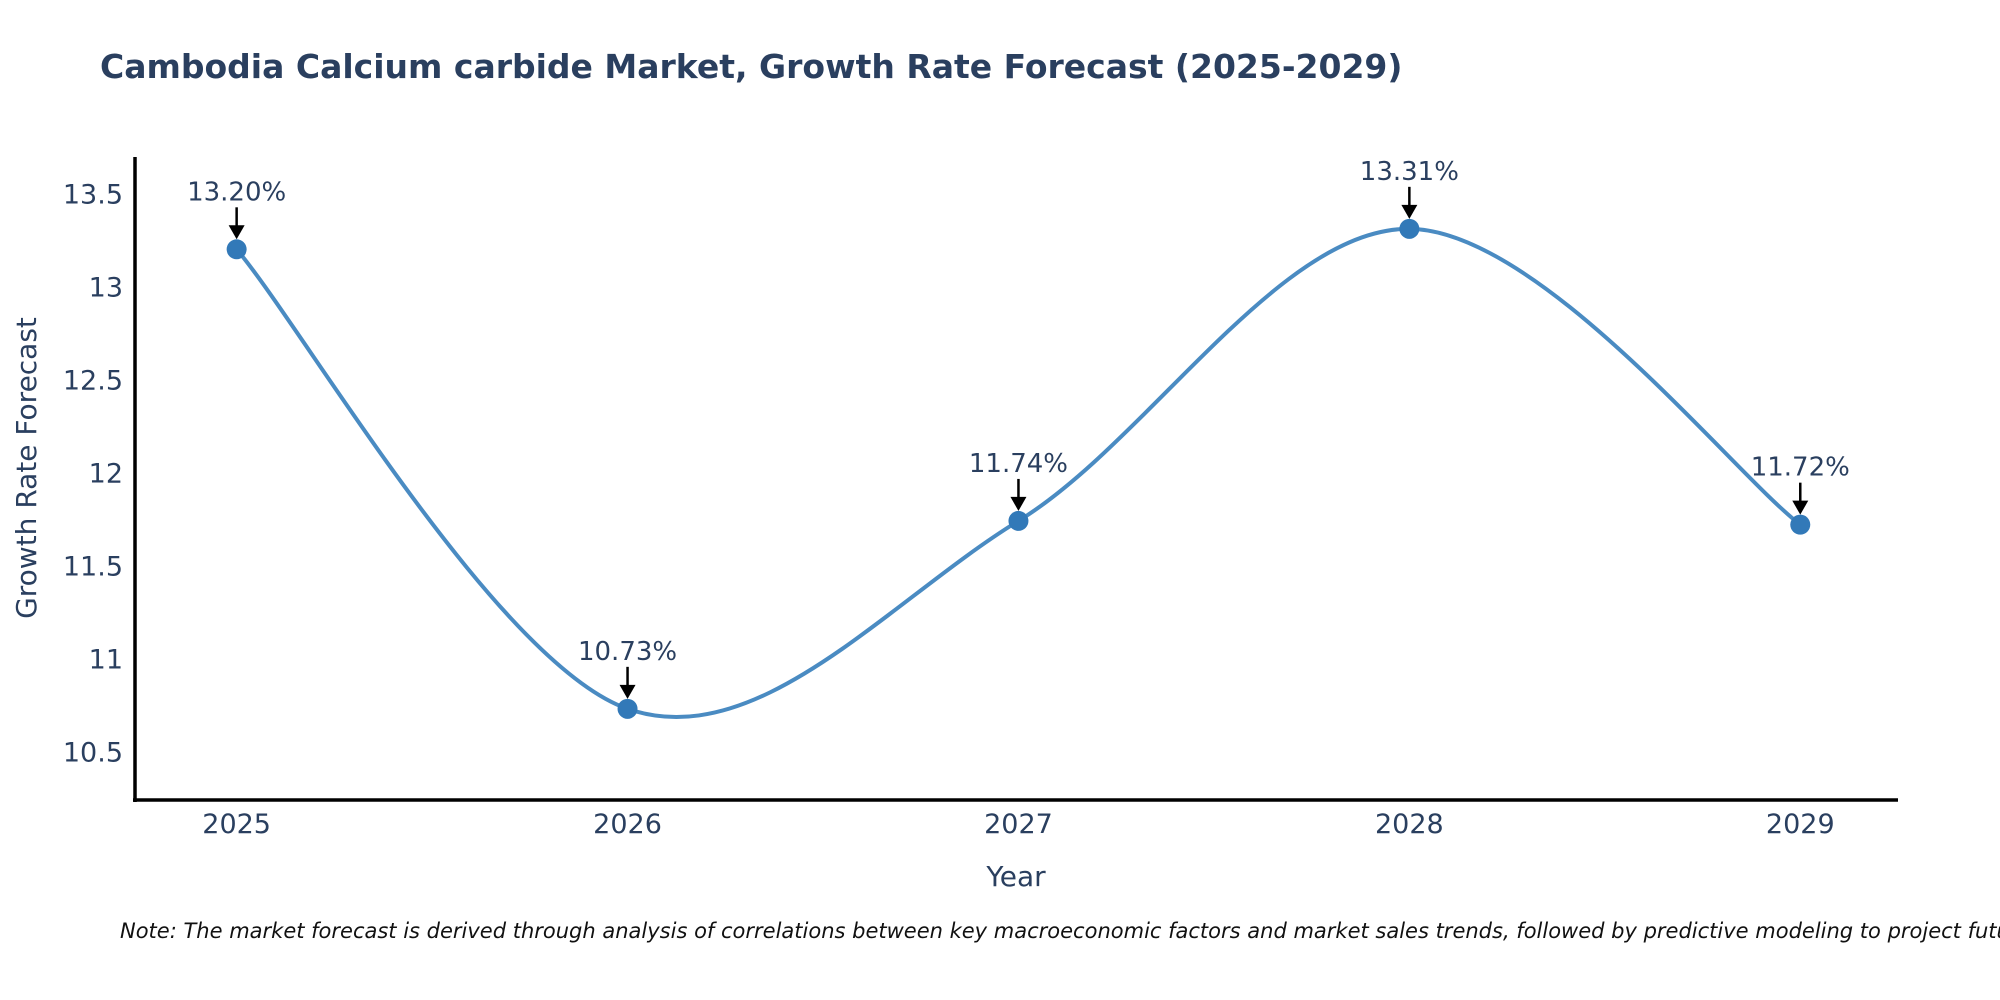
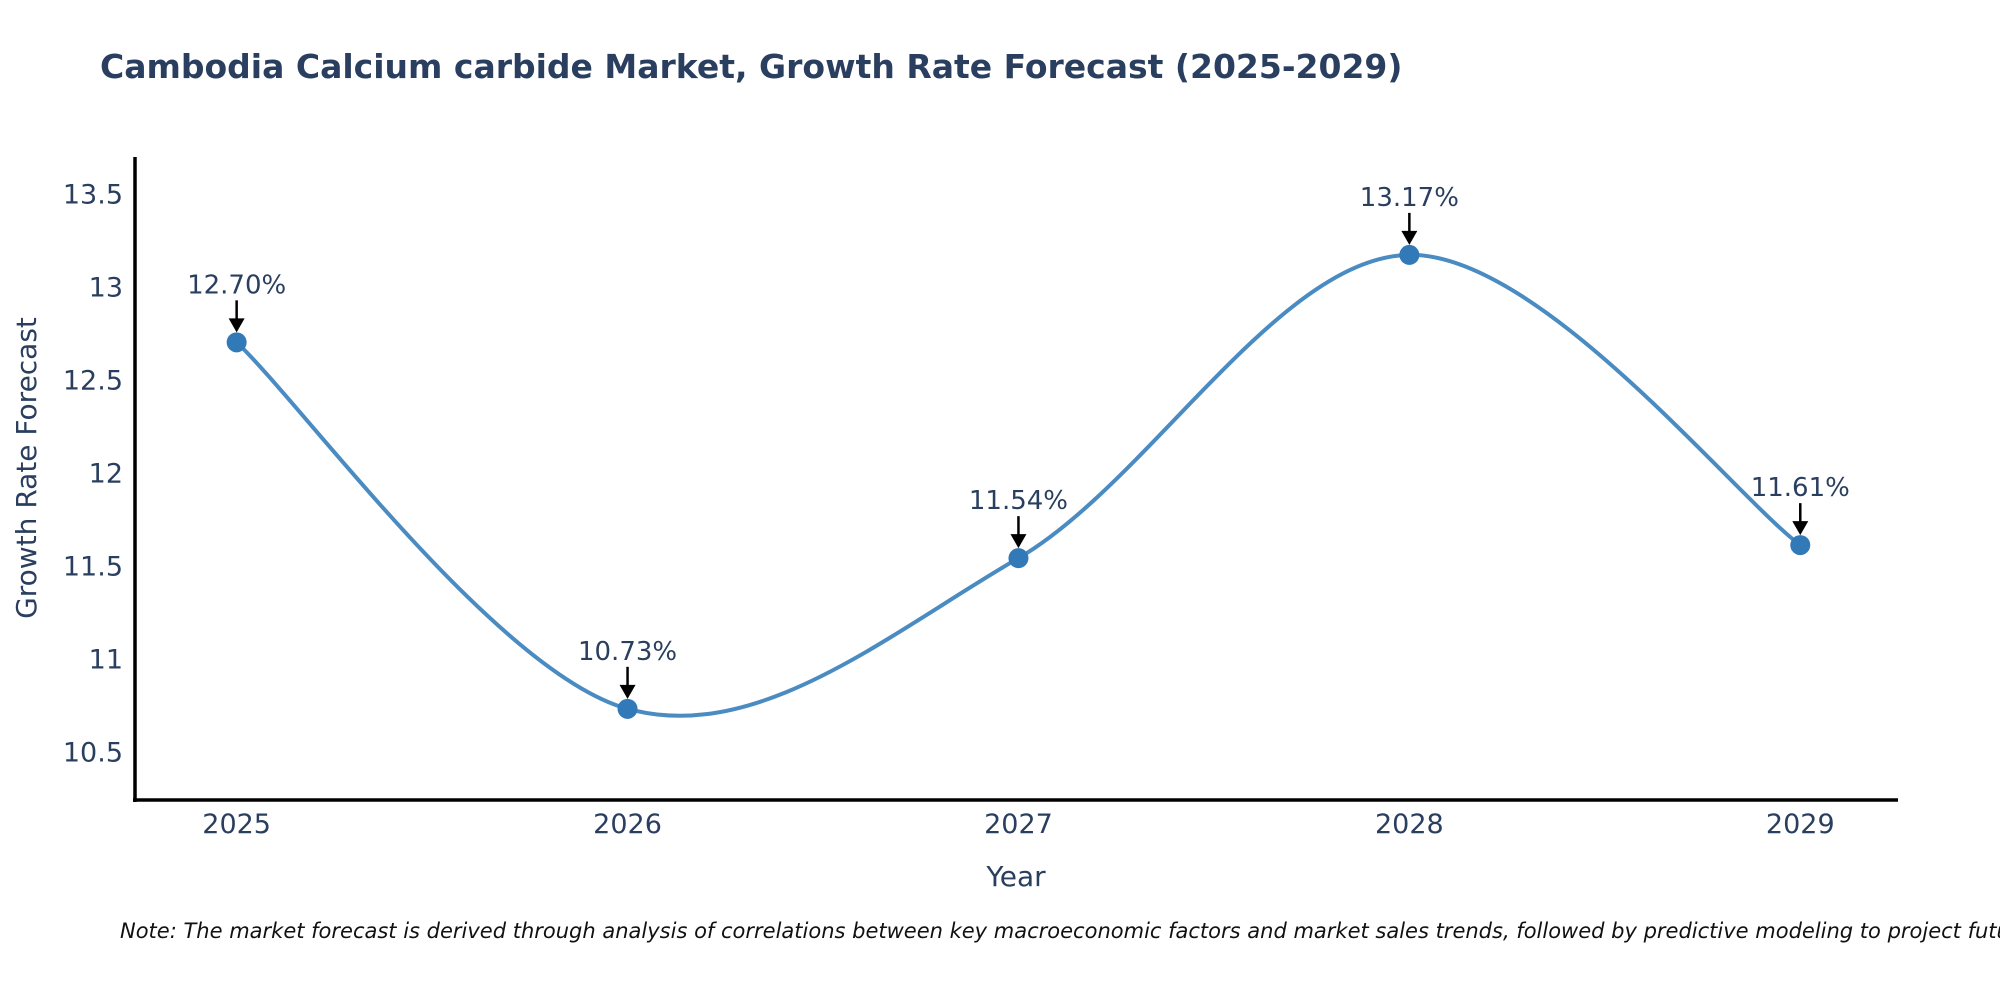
2025: 13.20% -> 12.70%
2027: 11.74% -> 11.54%
2028: 13.31% -> 13.17%
2029: 11.72% -> 11.61%
